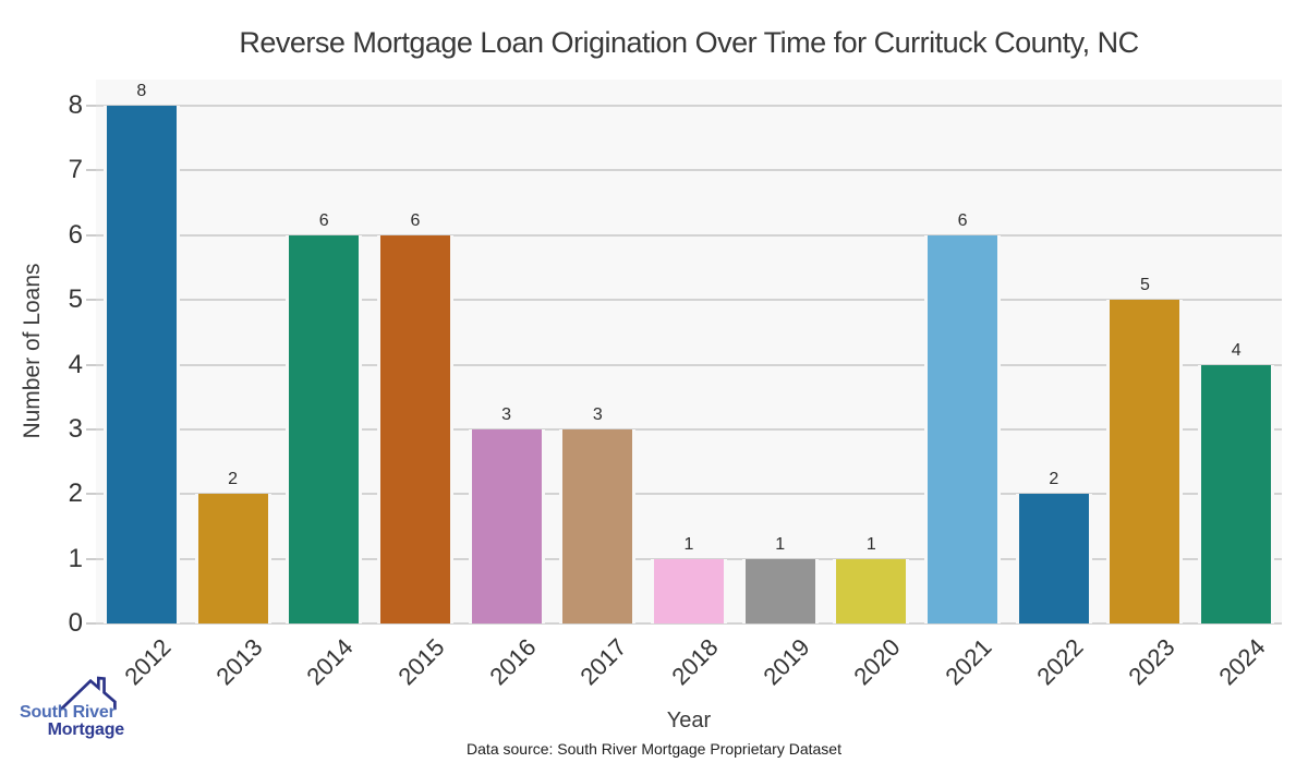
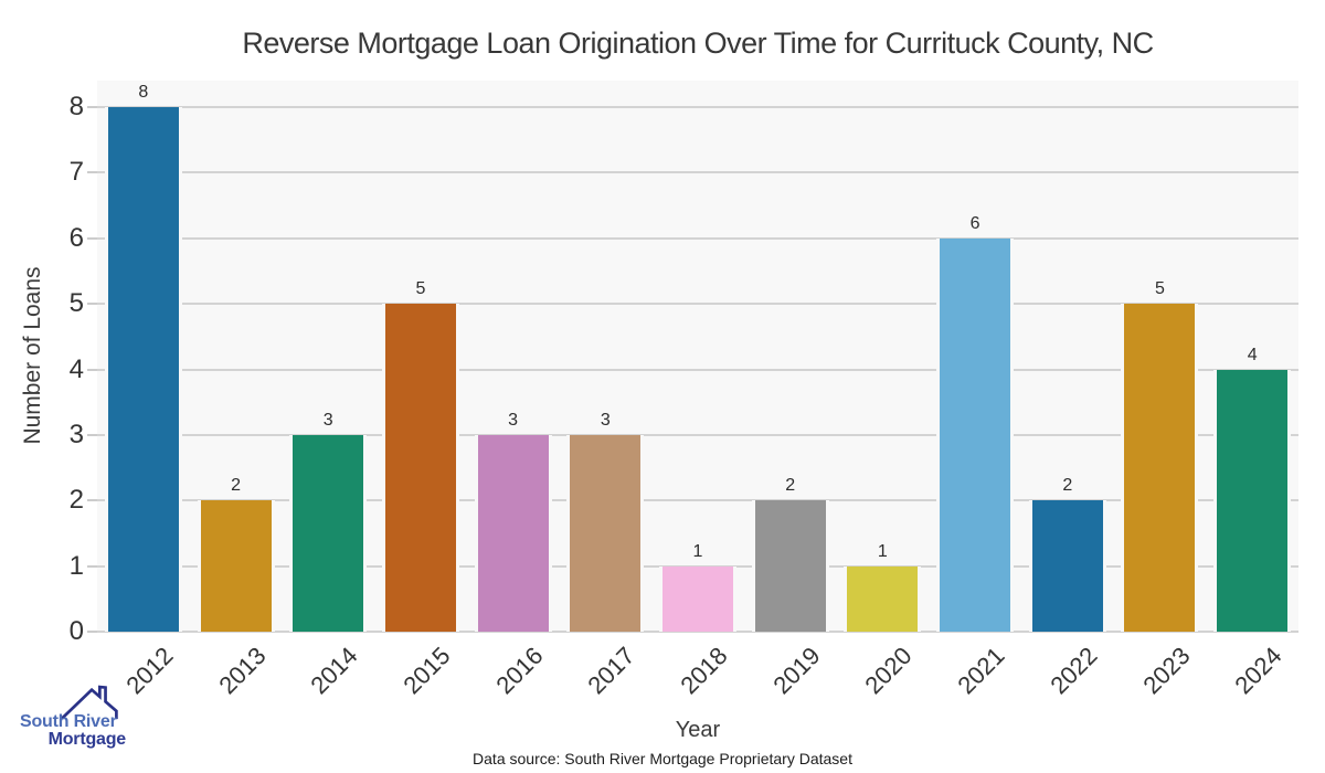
2014: 6 -> 3
2015: 6 -> 5
2019: 1 -> 2
